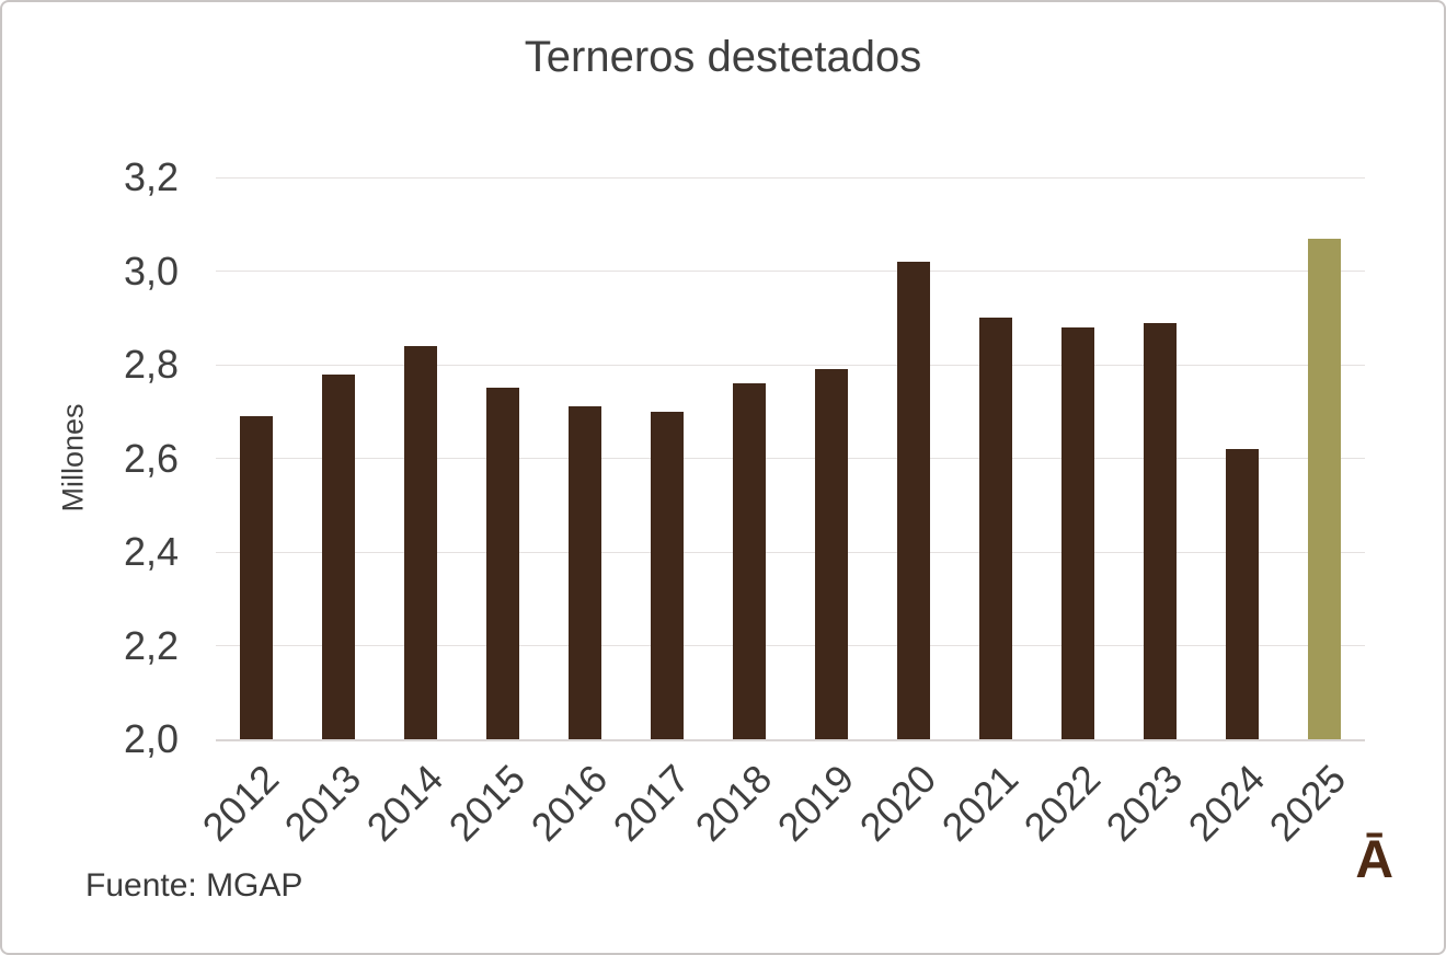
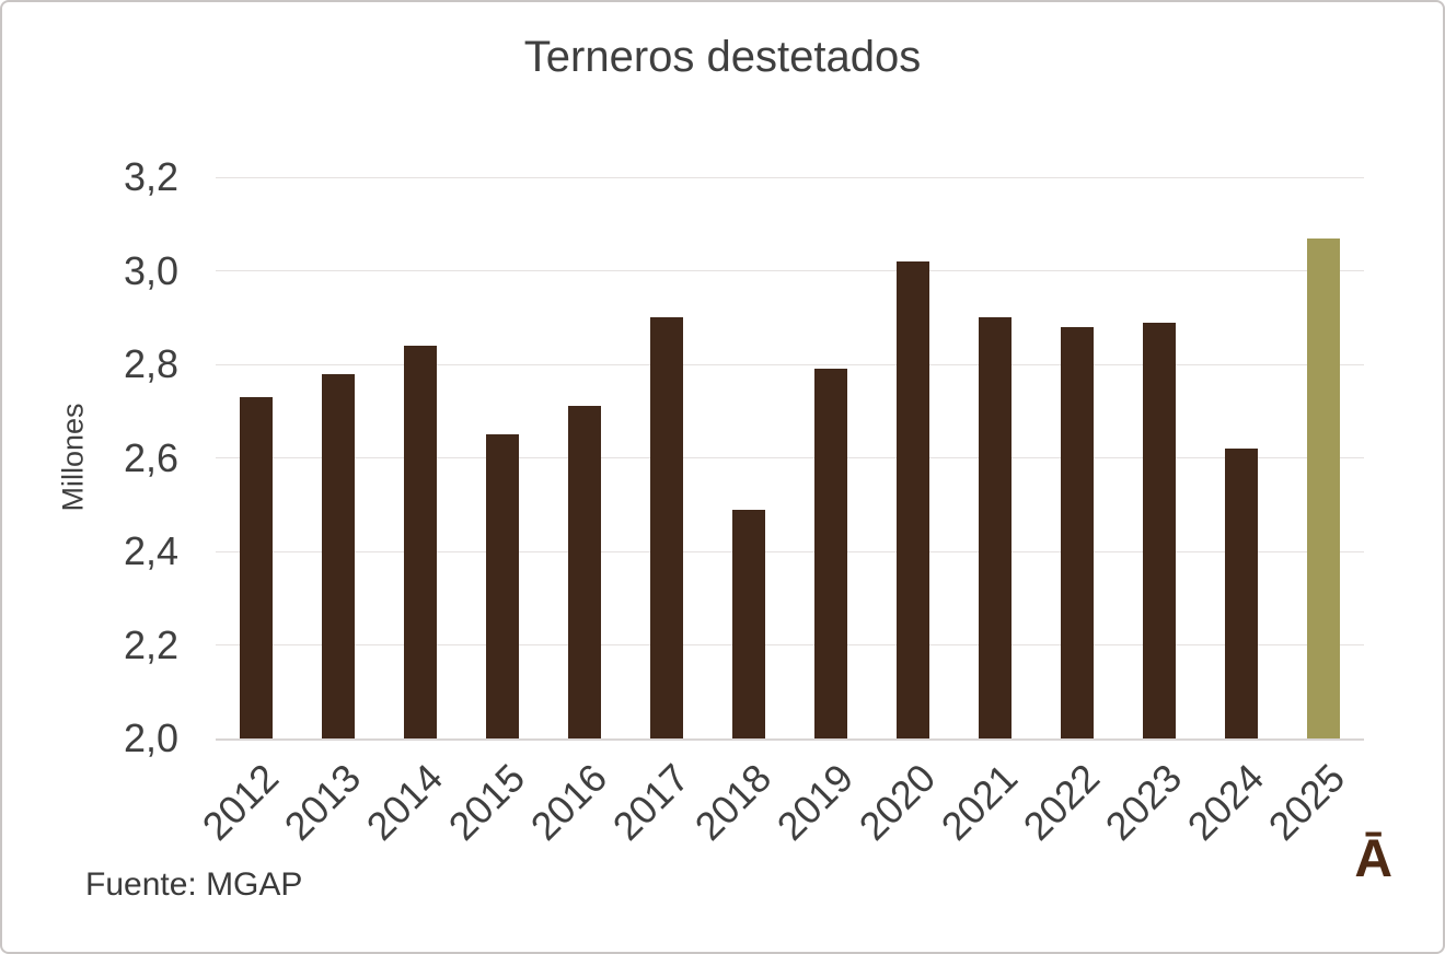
2012: 2,69 -> 2,73
2015: 2,75 -> 2,65
2017: 2,70 -> 2,90
2018: 2,76 -> 2,49
